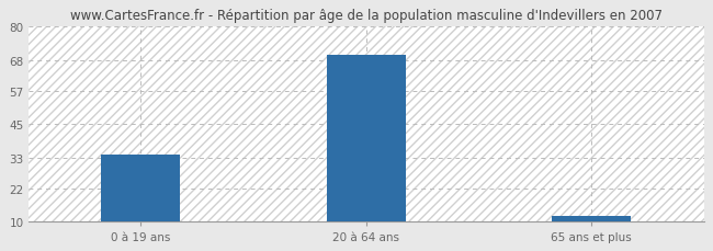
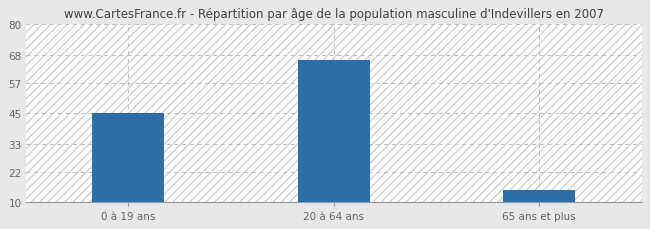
0 à 19 ans: 34 -> 45
20 à 64 ans: 70 -> 66
65 ans et plus: 12 -> 15
